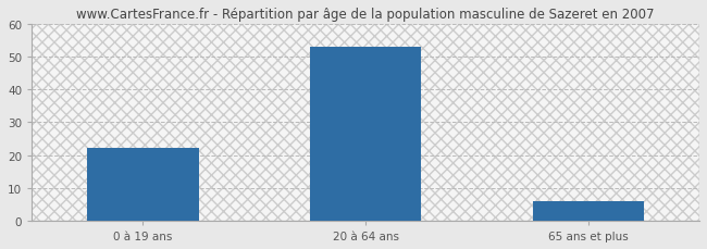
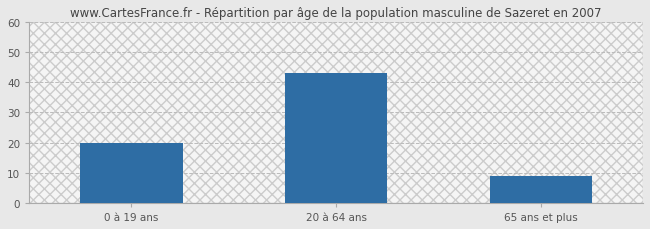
0 à 19 ans: 22 -> 20
20 à 64 ans: 53 -> 43
65 ans et plus: 6 -> 9
